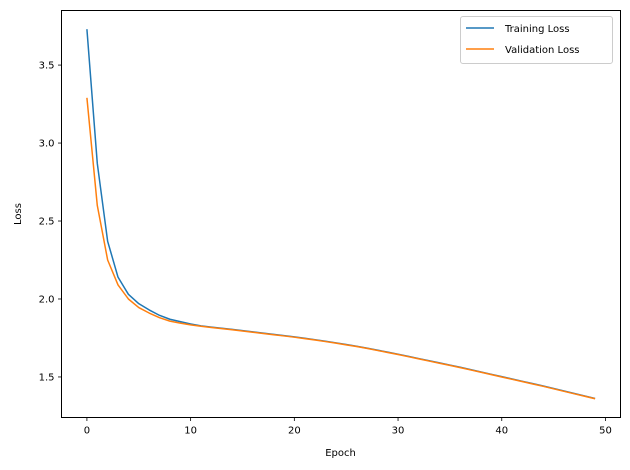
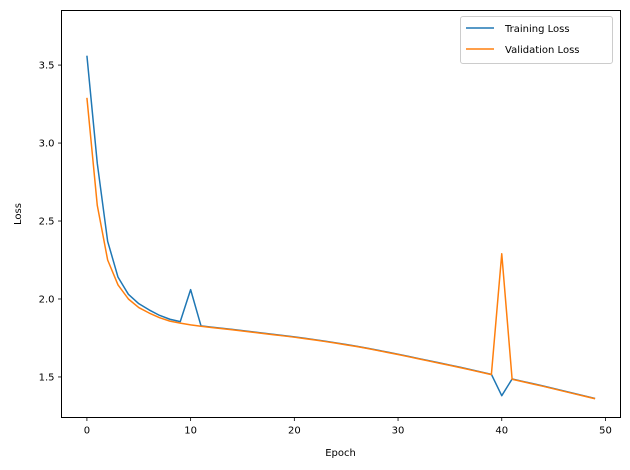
Training Loss/0: 3.73 -> 3.56
Training Loss/10: 1.84 -> 2.06
Training Loss/40: 1.50 -> 1.38
Validation Loss/40: 1.50 -> 2.29
